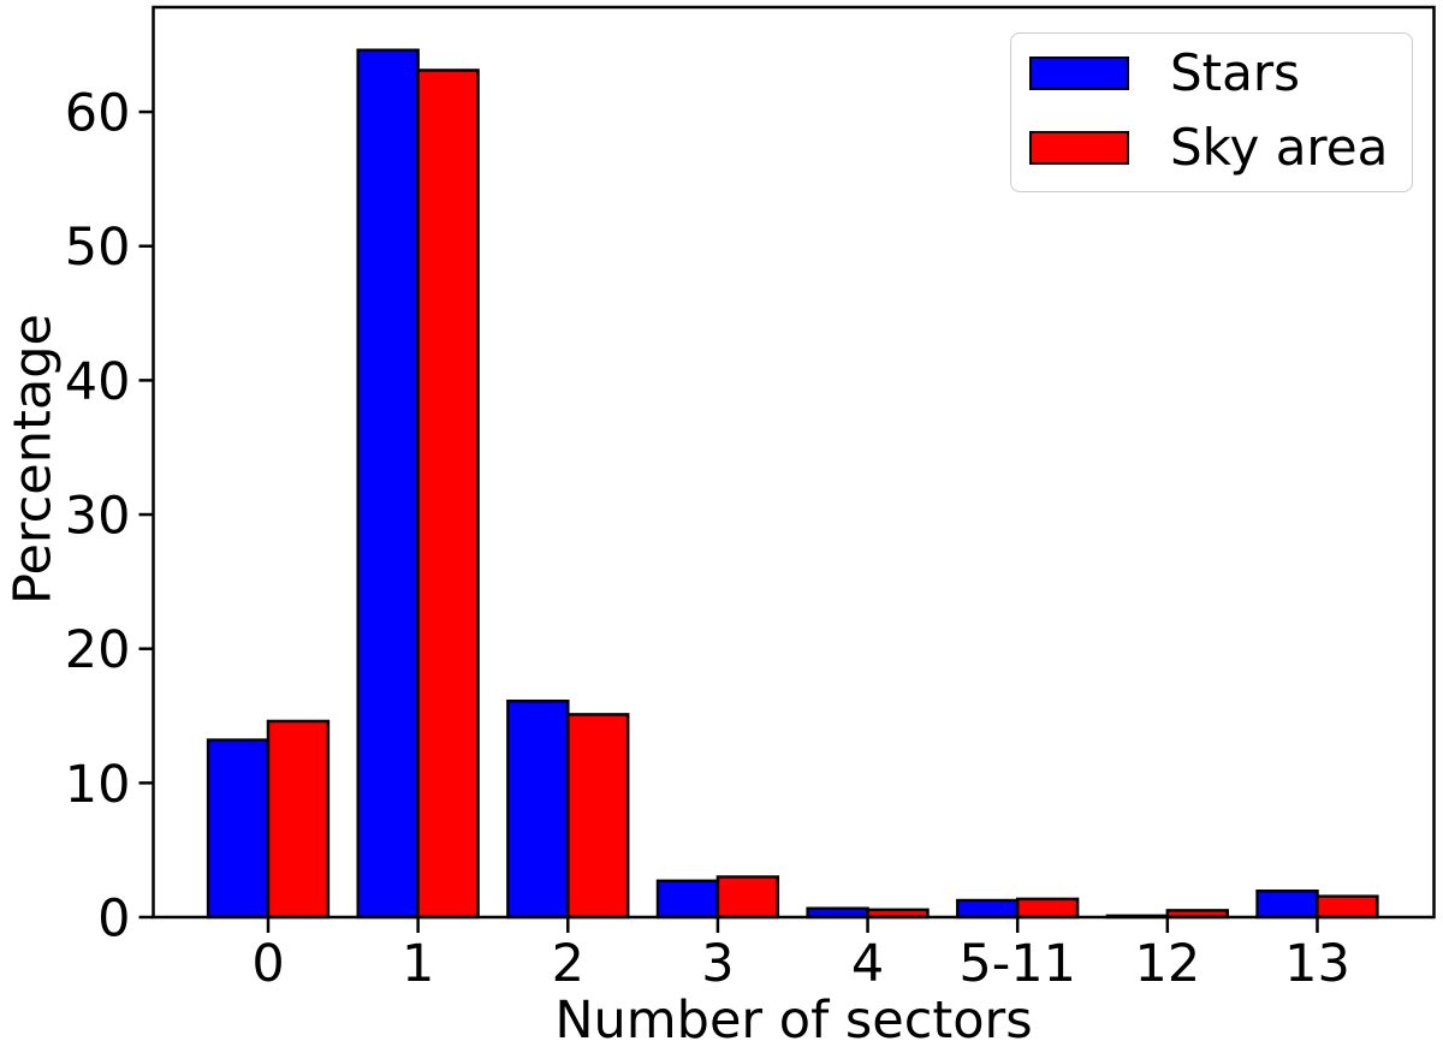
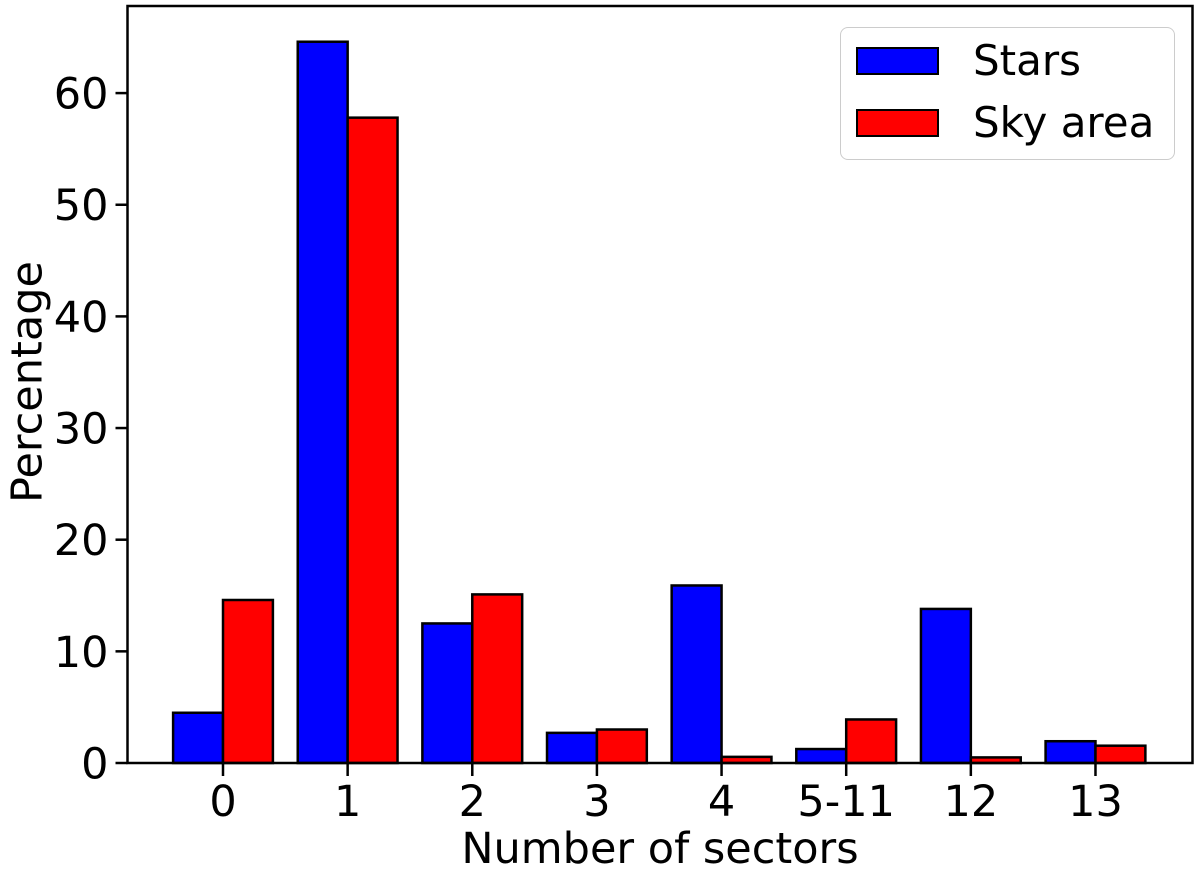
Stars/0: 13.2 -> 4.5
Sky area/1: 63.1 -> 57.8
Stars/2: 16.1 -> 12.5
Stars/4: 0.7 -> 15.9
Sky area/5-11: 1.4 -> 3.9
Stars/12: 0.1 -> 13.8
